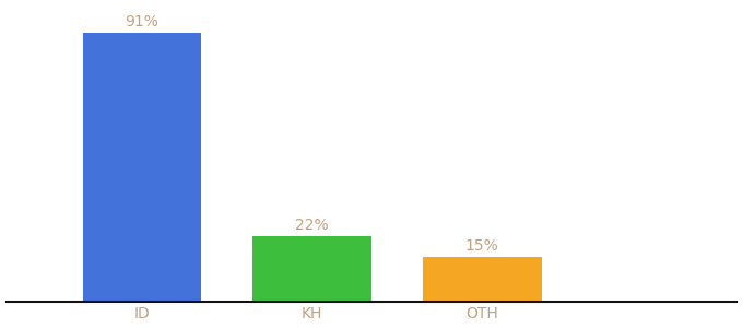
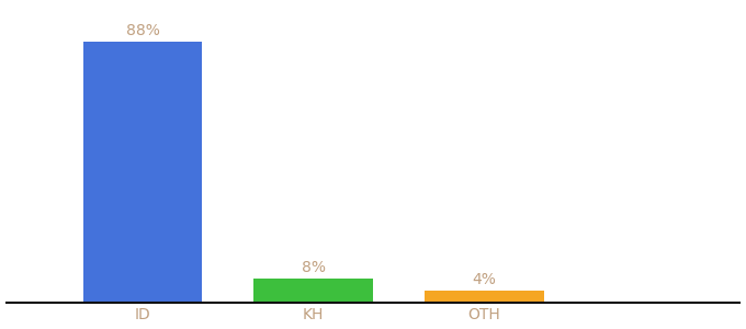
ID: 91% -> 88%
KH: 22% -> 8%
OTH: 15% -> 4%
